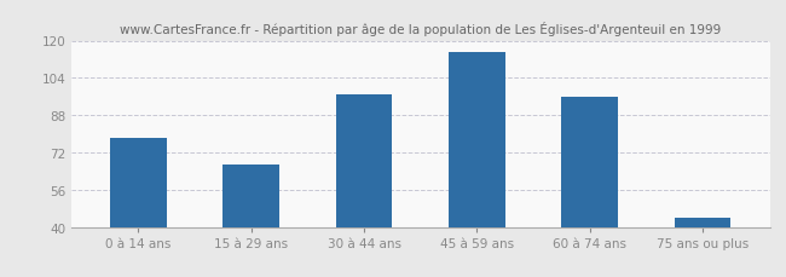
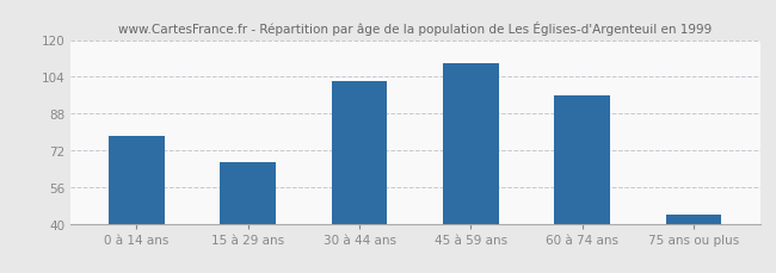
30 à 44 ans: 97 -> 102
45 à 59 ans: 115 -> 110
